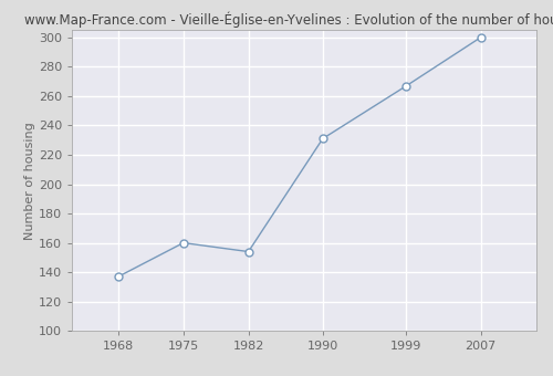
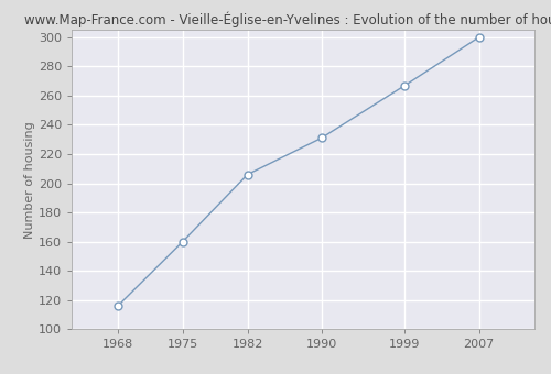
1968: 137 -> 116
1982: 154 -> 206
